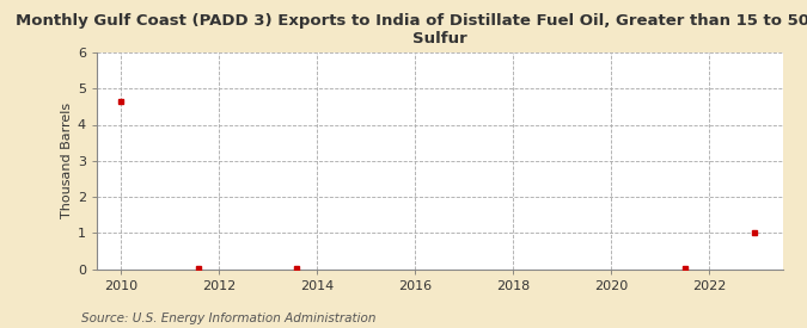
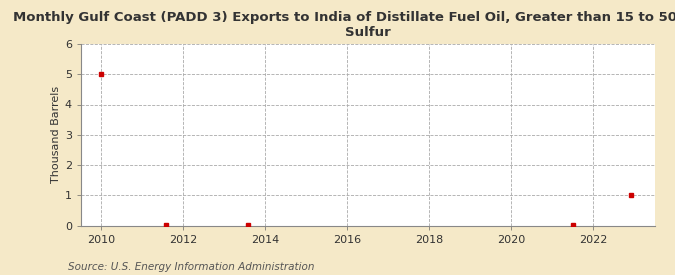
2010: 4.65 -> 5.00
